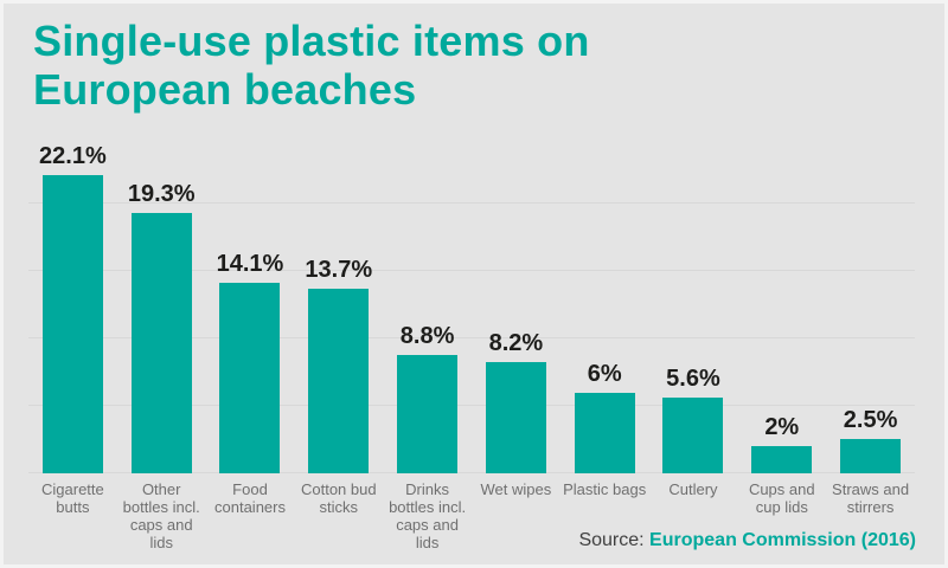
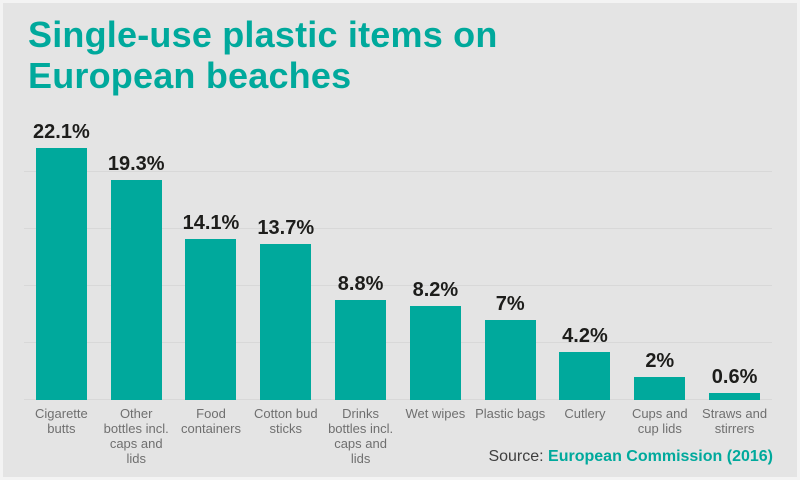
Plastic bags: 6% -> 7%
Cutlery: 5.6% -> 4.2%
Straws and stirrers: 2.5% -> 0.6%
